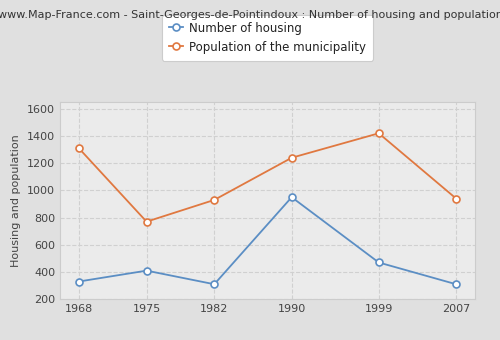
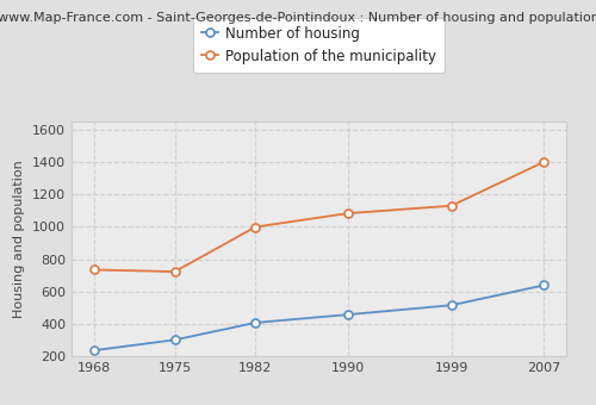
Number of housing/1968: 330 -> 240
Population of the municipality/1968: 1310 -> 740
Number of housing/1975: 410 -> 300
Population of the municipality/1975: 770 -> 720
Number of housing/1982: 310 -> 410
Population of the municipality/1982: 930 -> 1000
Number of housing/1990: 950 -> 460
Population of the municipality/1990: 1240 -> 1080
Number of housing/1999: 470 -> 520
Population of the municipality/1999: 1420 -> 1130
Number of housing/2007: 310 -> 640
Population of the municipality/2007: 940 -> 1400
